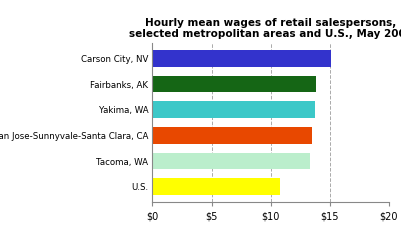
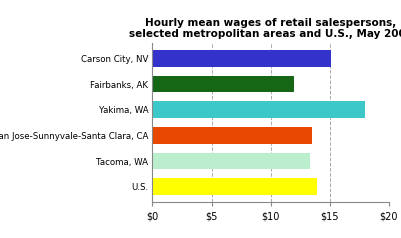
Fairbanks, AK: $13.8 -> $12.0
Yakima, WA: $13.7 -> $18.0
U.S.: $10.8 -> $13.9
